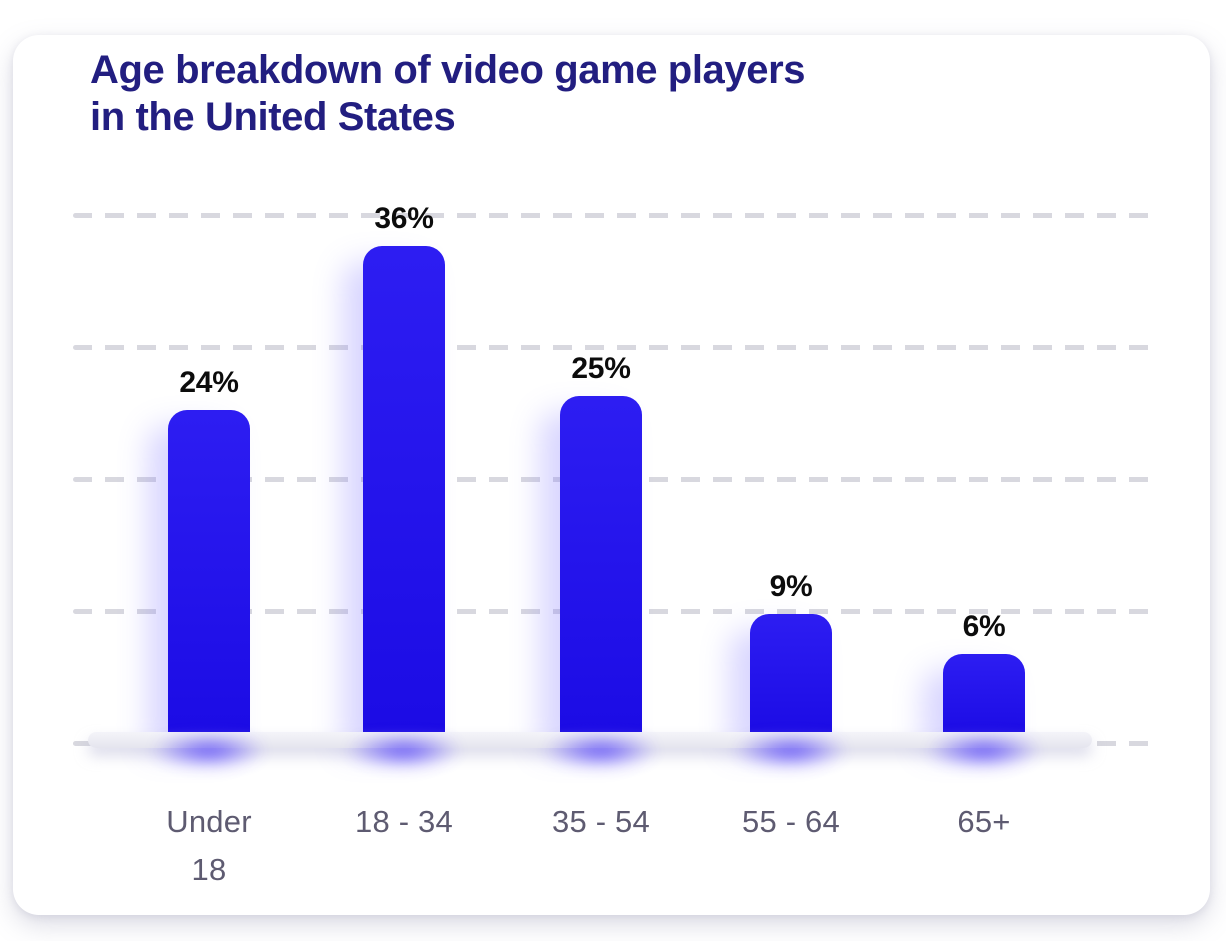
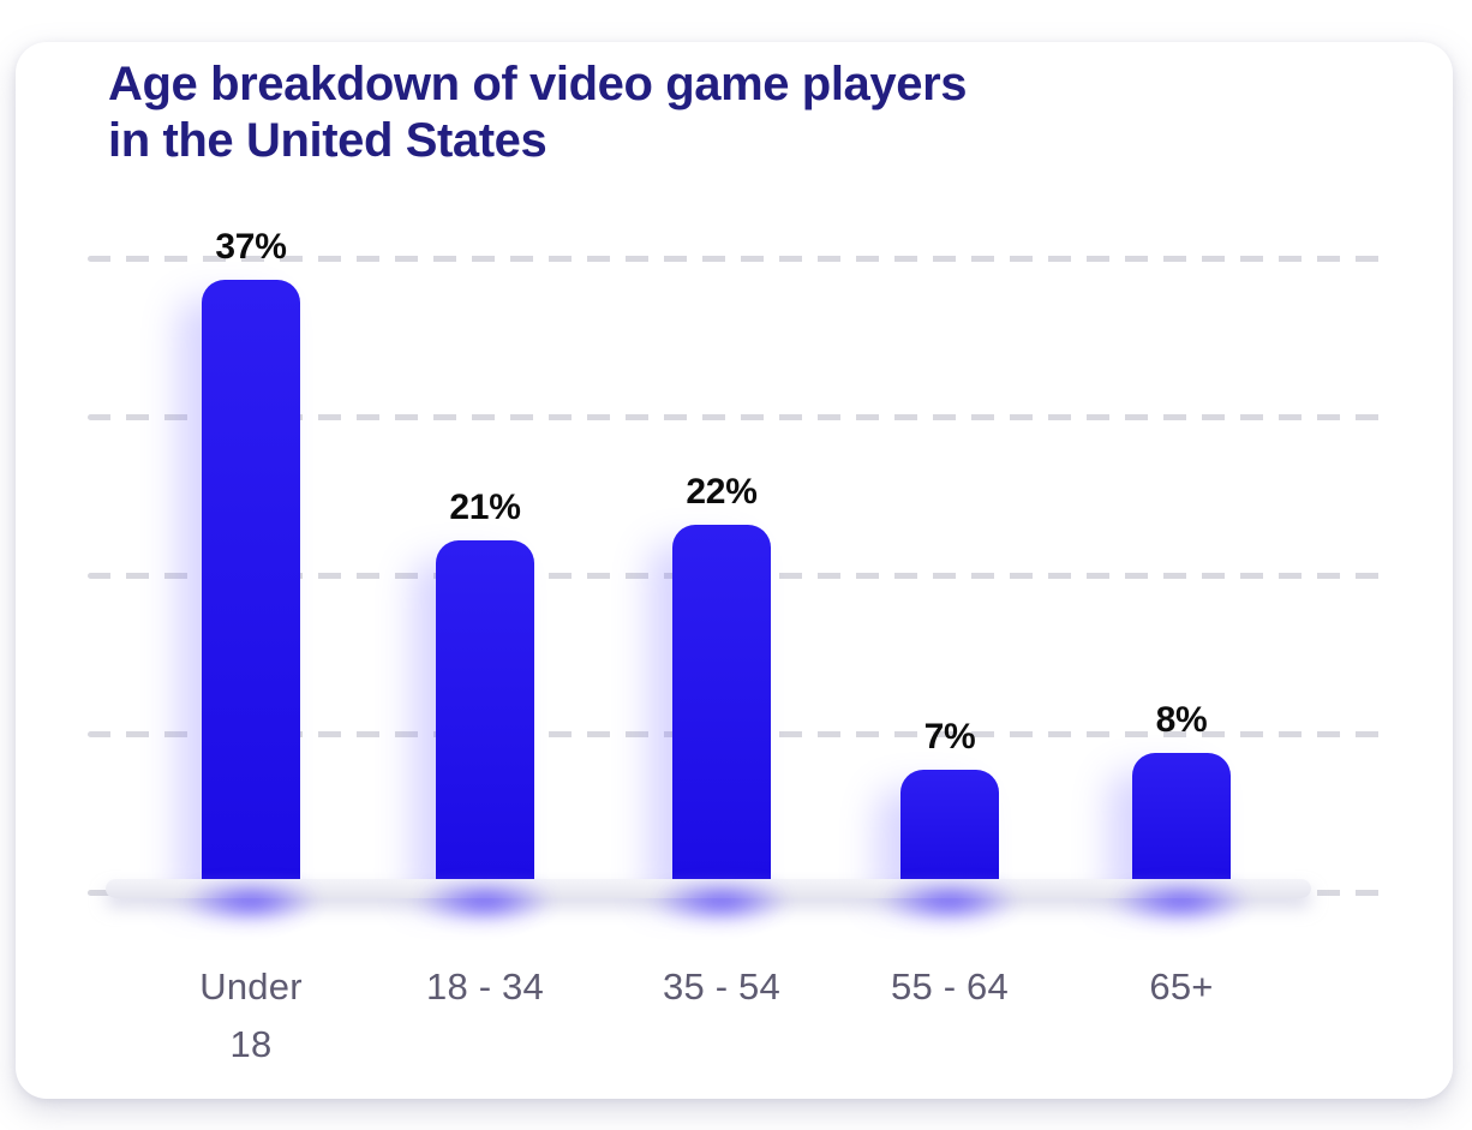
Under 18: 24% -> 37%
18 - 34: 36% -> 21%
35 - 54: 25% -> 22%
55 - 64: 9% -> 7%
65+: 6% -> 8%
